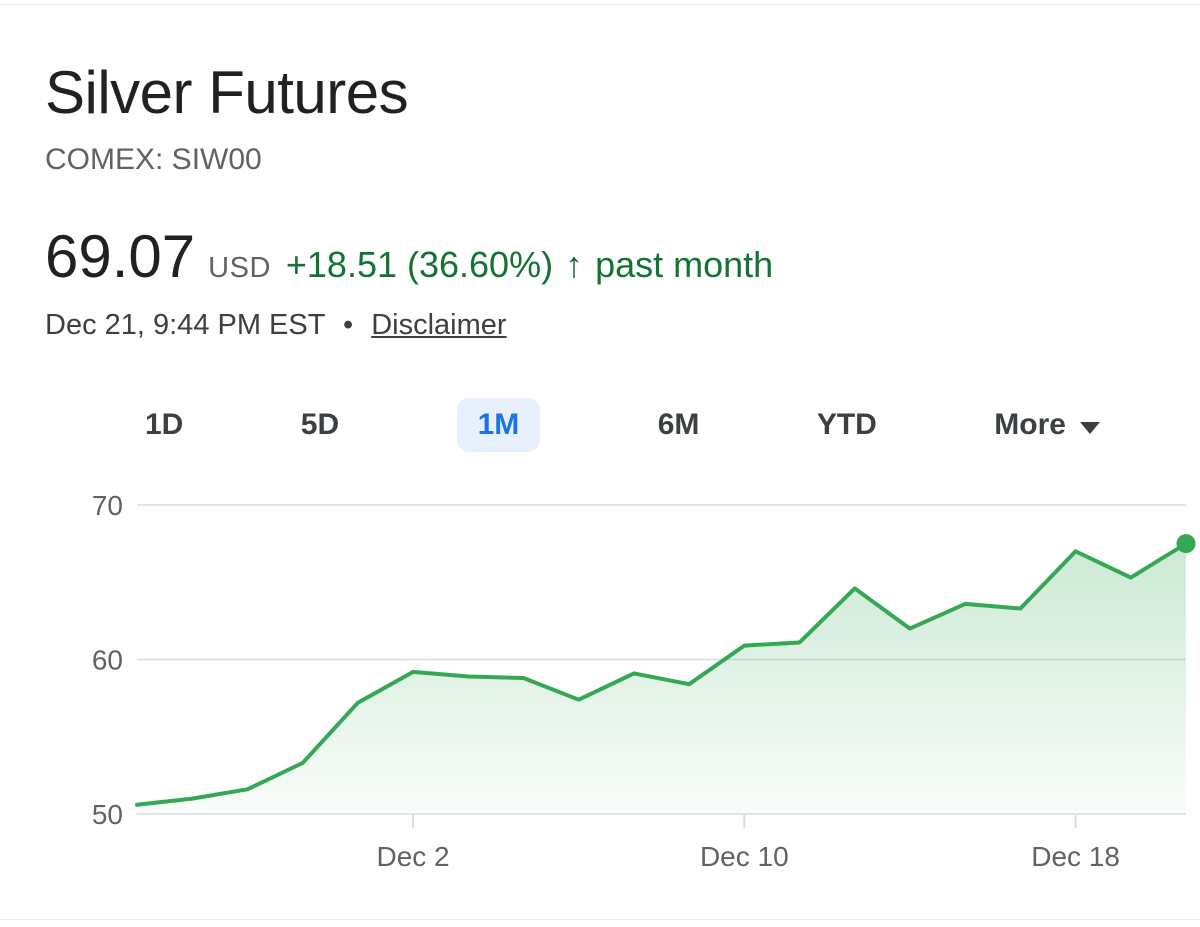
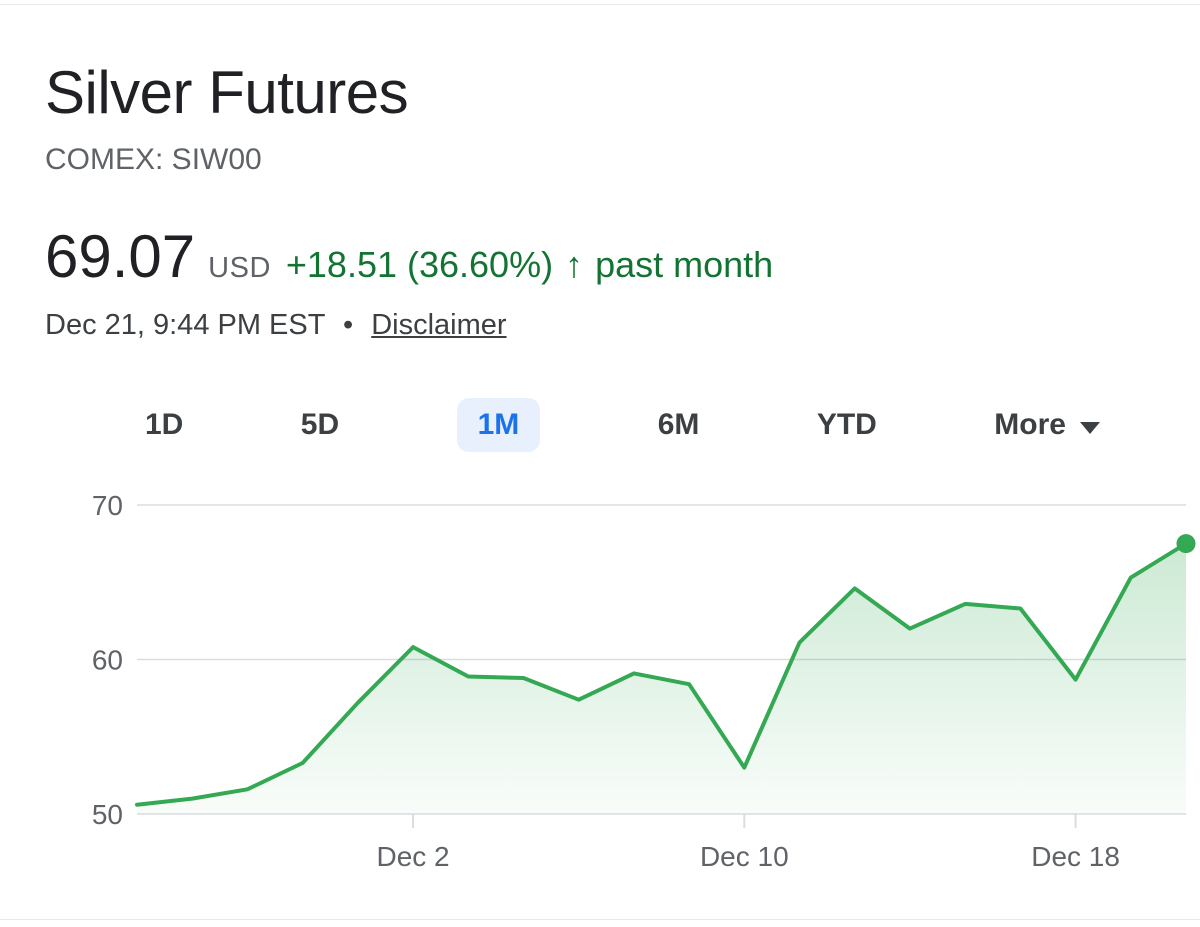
Dec 2: 59.2 -> 60.8
Dec 10: 60.9 -> 53.0
Dec 18: 67.0 -> 58.7
